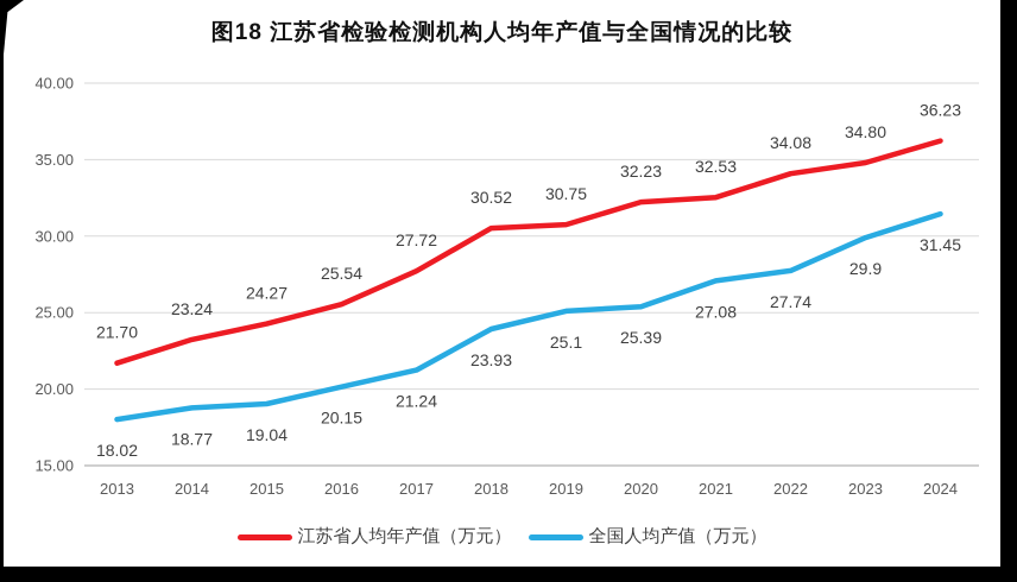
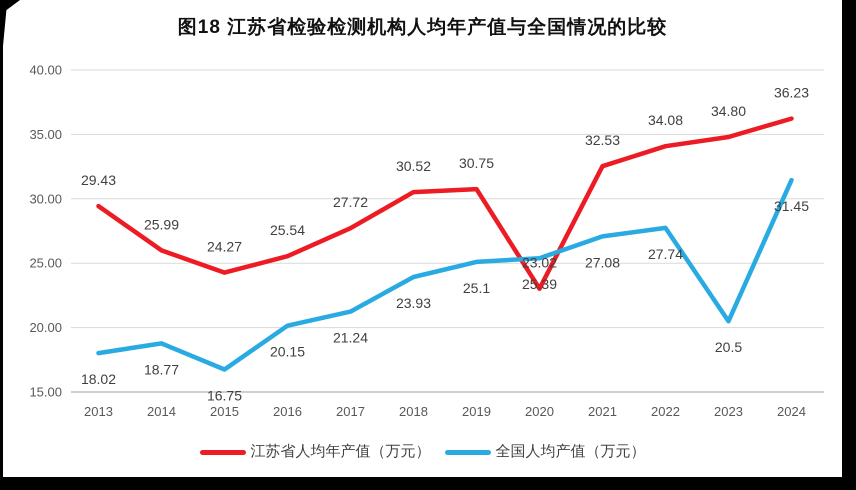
江苏省人均年产值（万元）/2013: 21.70 -> 29.43
江苏省人均年产值（万元）/2014: 23.24 -> 25.99
全国人均产值（万元）/2015: 19.04 -> 16.75
江苏省人均年产值（万元）/2020: 32.23 -> 23.02
全国人均产值（万元）/2023: 29.9 -> 20.5
